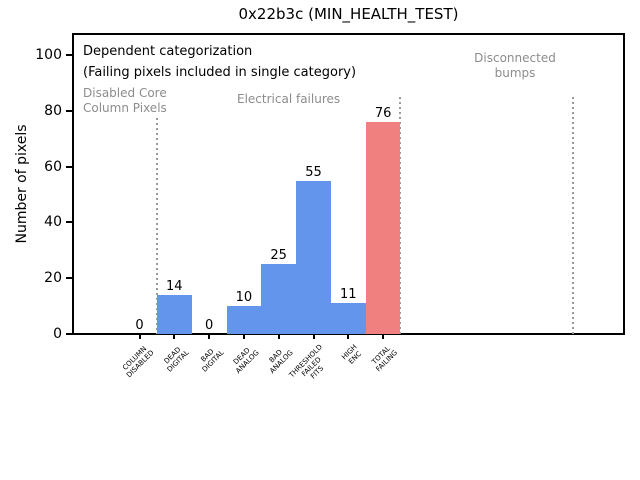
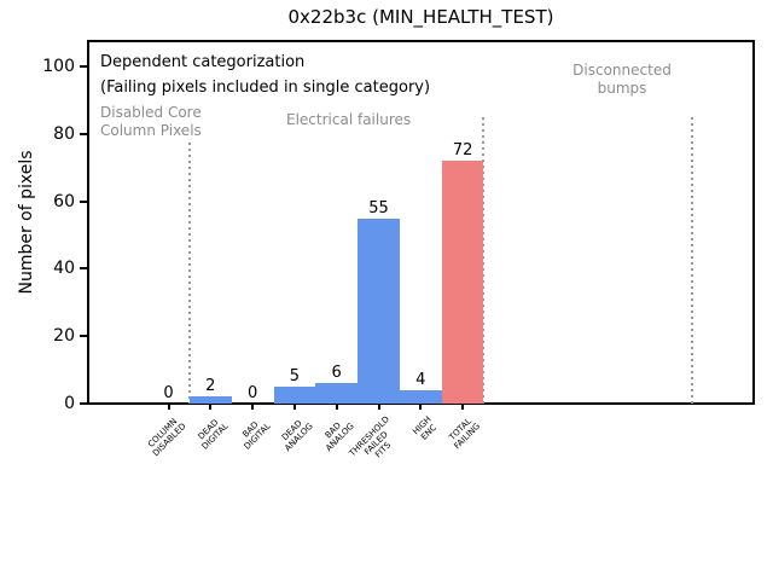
DEAD DIGITAL: 14 -> 2
DEAD ANALOG: 10 -> 5
BAD ANALOG: 25 -> 6
HIGH ENC: 11 -> 4
TOTAL FAILING: 76 -> 72
